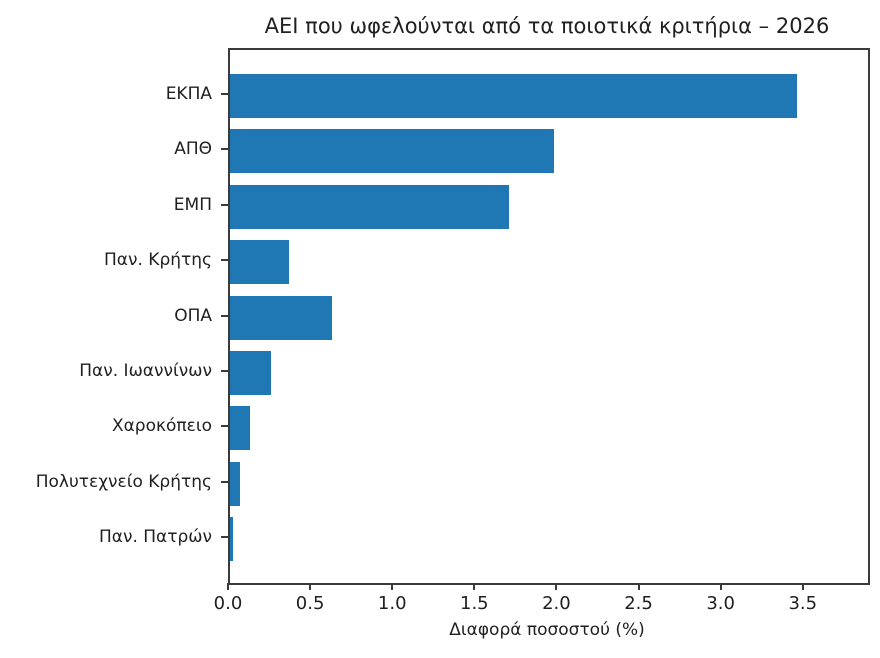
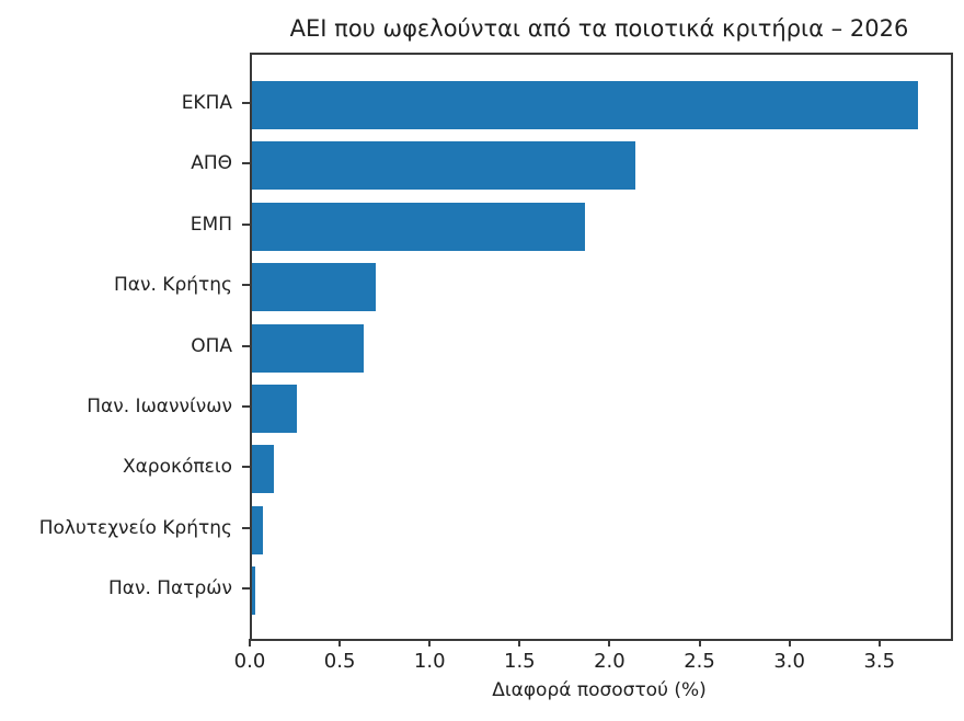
ΕΚΠΑ: 3.45 -> 3.70
ΑΠΘ: 1.97 -> 2.13
ΕΜΠ: 1.70 -> 1.85
Παν. Κρήτης: 0.36 -> 0.69
